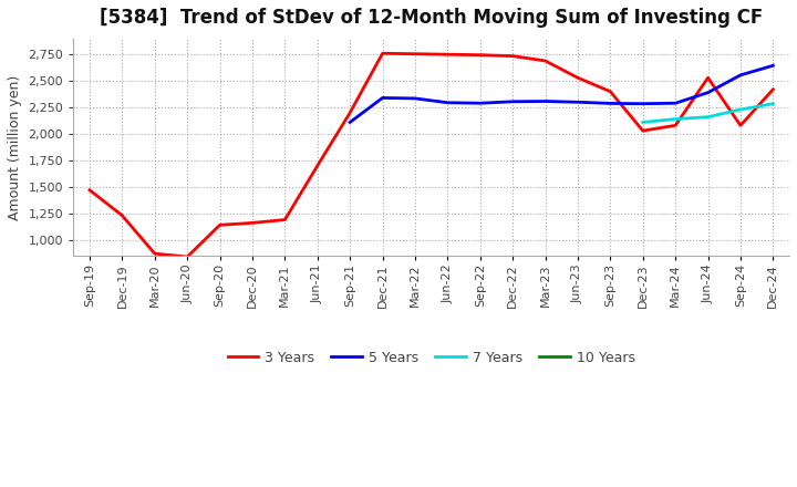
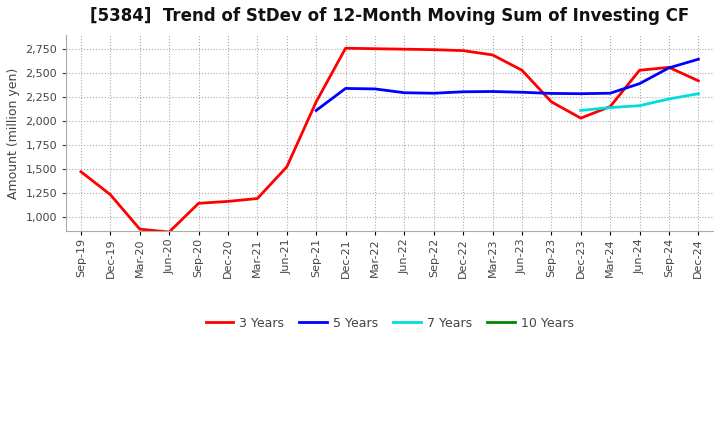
3 Years/Jun-21: 1,700 -> 1,520
3 Years/Sep-23: 2,400 -> 2,200
3 Years/Mar-24: 2,080 -> 2,150
3 Years/Sep-24: 2,080 -> 2,560
